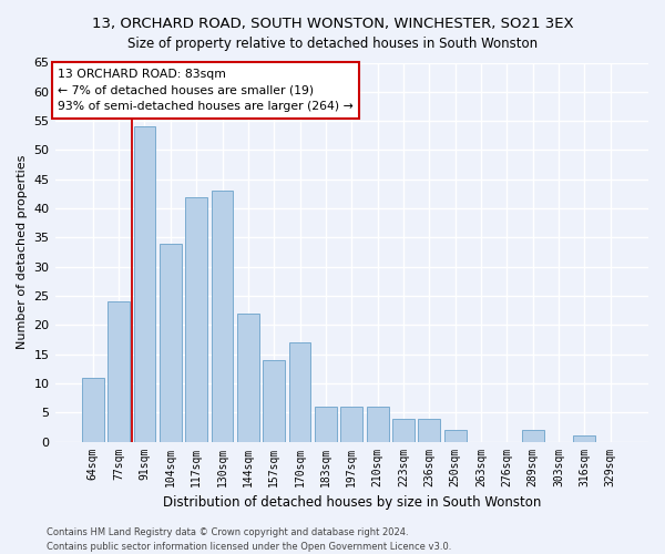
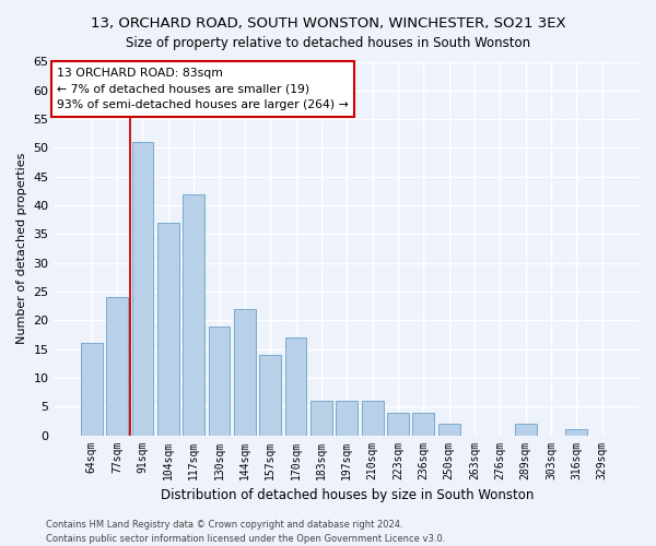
64sqm: 11 -> 16
91sqm: 54 -> 51
104sqm: 34 -> 37
130sqm: 43 -> 19
